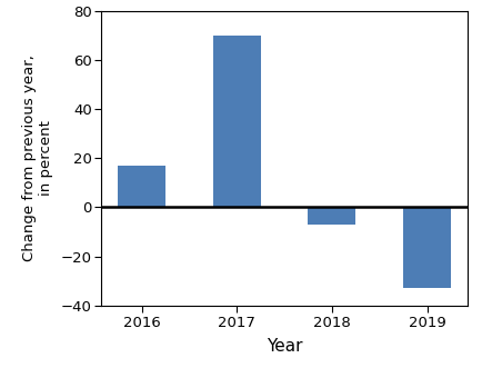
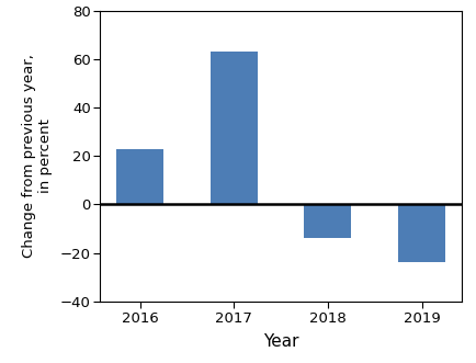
2016: 17 -> 23
2017: 70 -> 63
2018: -7 -> -14
2019: -33 -> -24
